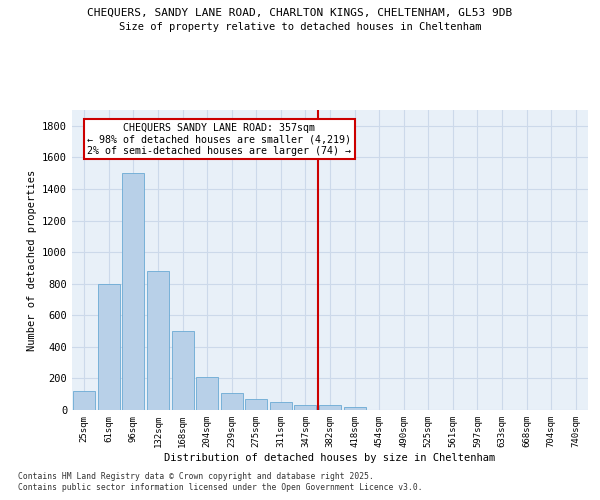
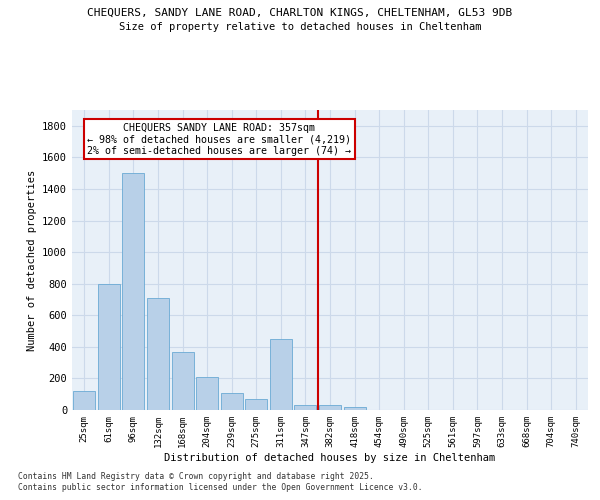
132sqm: 880 -> 710
168sqm: 500 -> 370
311sqm: 50 -> 450
